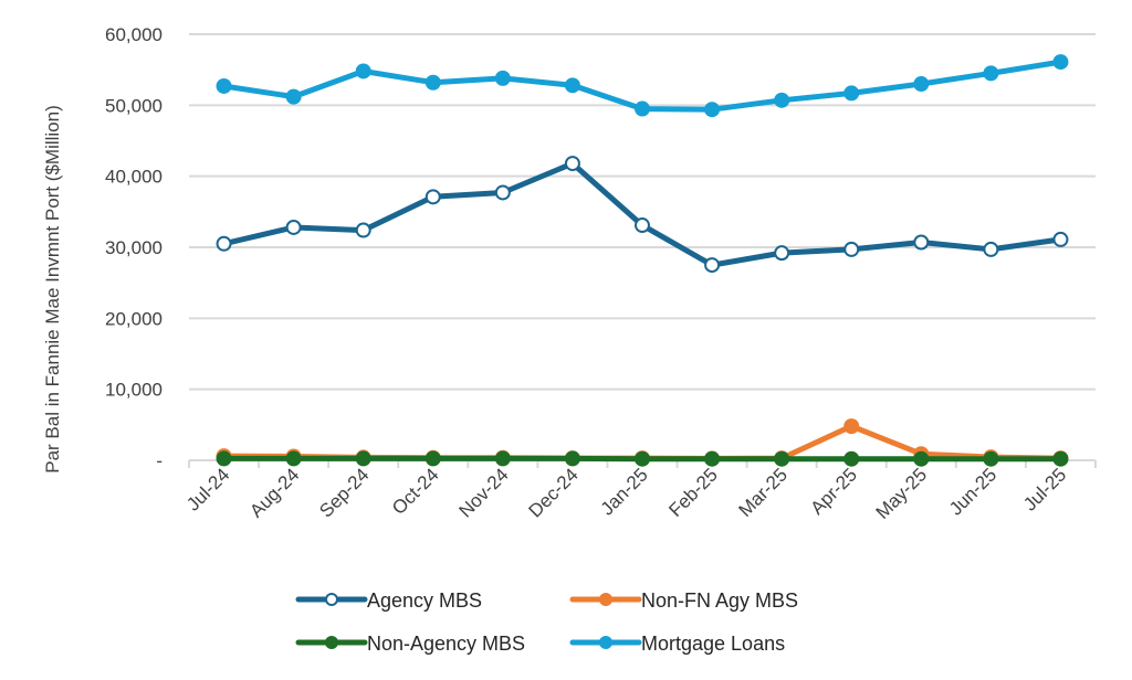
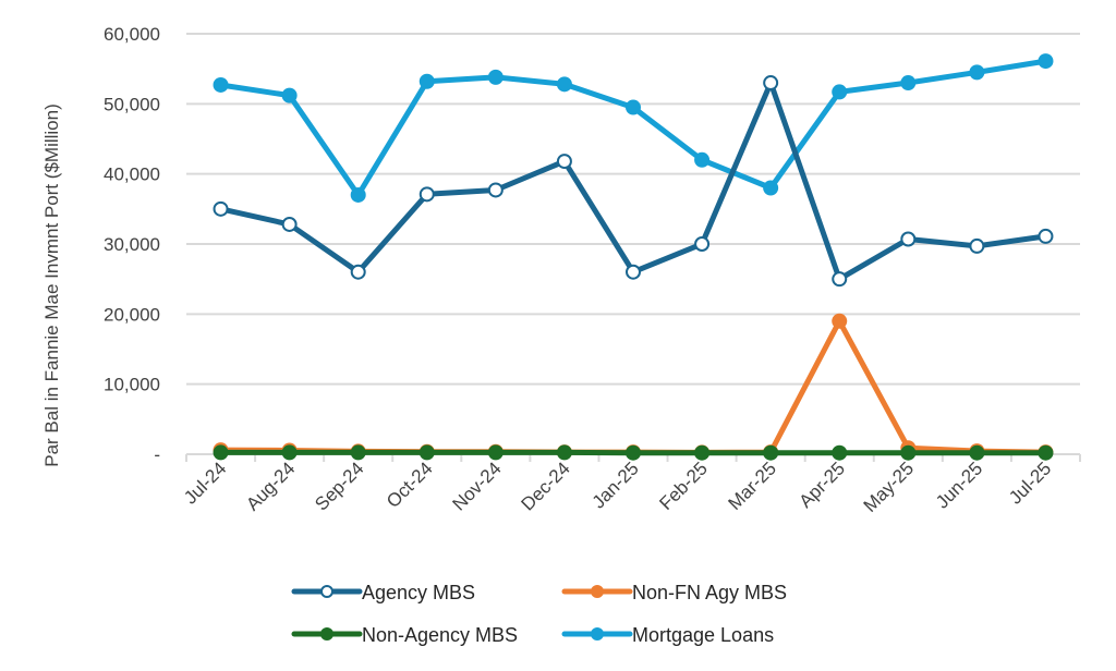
Agency MBS/Jul-24: 30000 -> 35000
Agency MBS/Sep-24: 32000 -> 26000
Mortgage Loans/Sep-24: 55000 -> 37000
Agency MBS/Jan-25: 33000 -> 26000
Agency MBS/Feb-25: 28000 -> 30000
Mortgage Loans/Feb-25: 49000 -> 42000
Agency MBS/Mar-25: 29000 -> 53000
Mortgage Loans/Mar-25: 51000 -> 38000
Agency MBS/Apr-25: 30000 -> 25000
Non-FN Agy MBS/Apr-25: 5000 -> 19000
